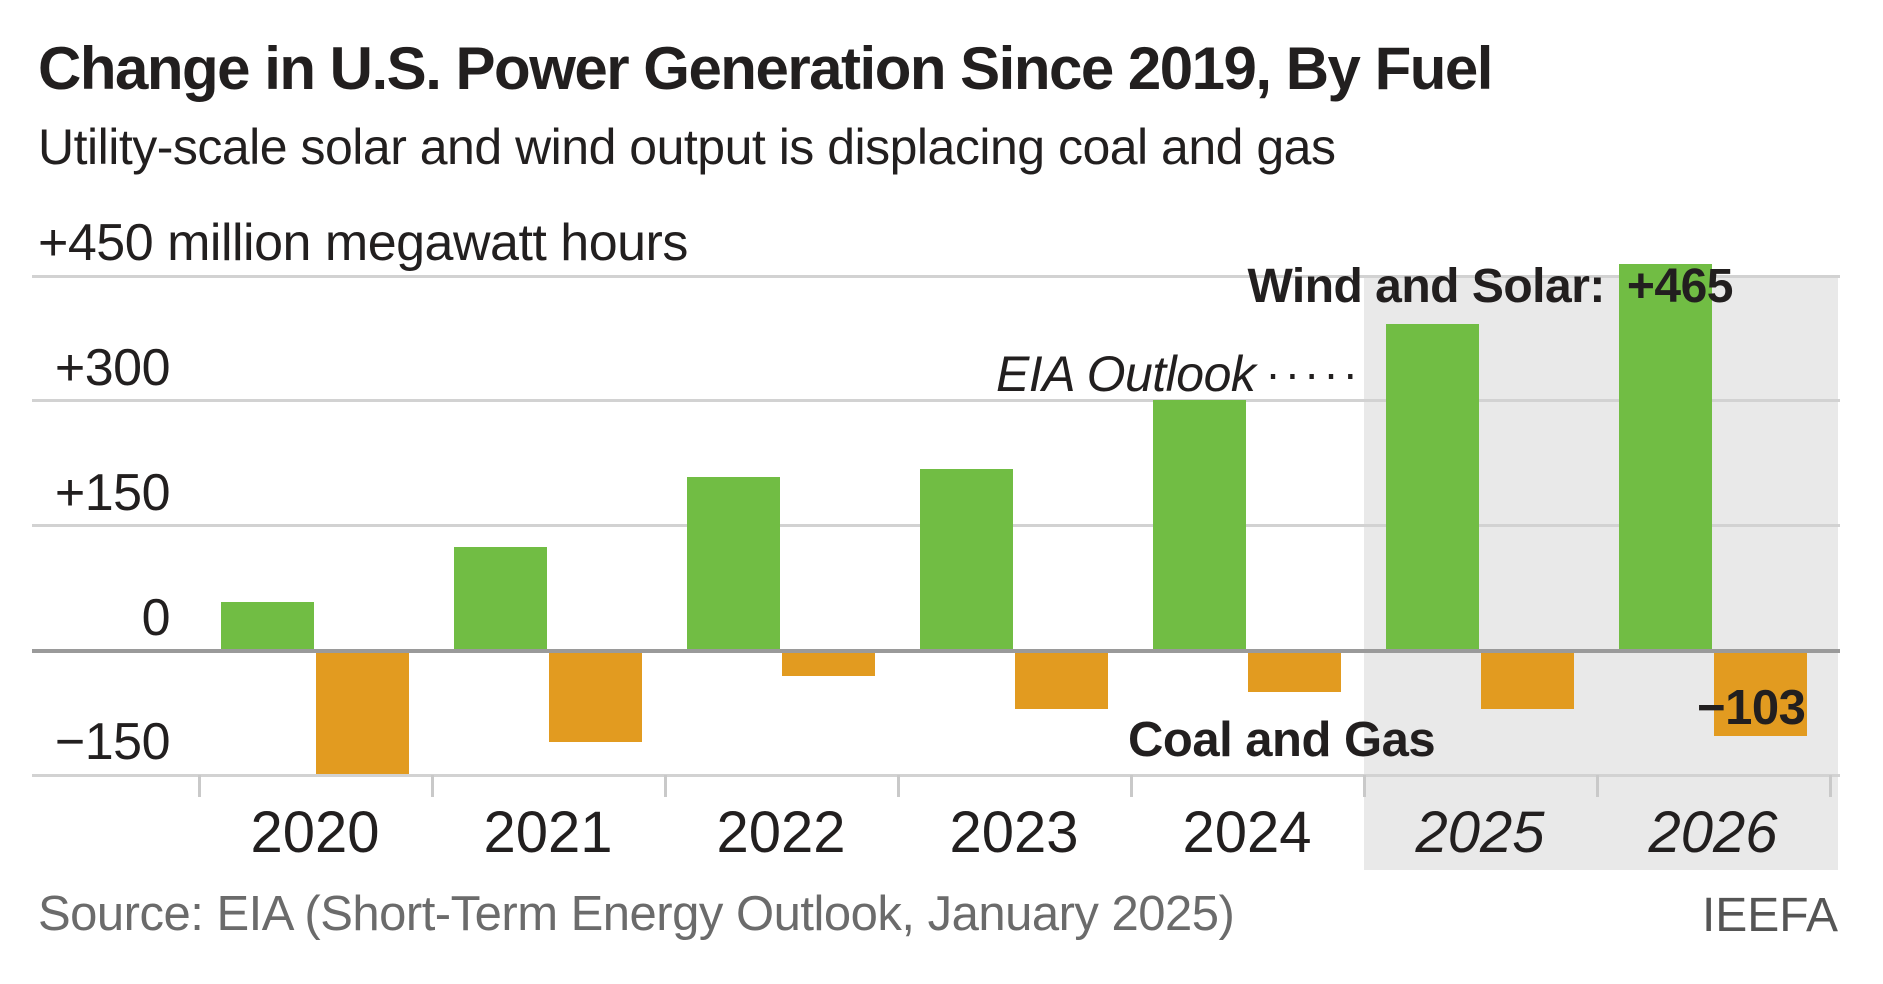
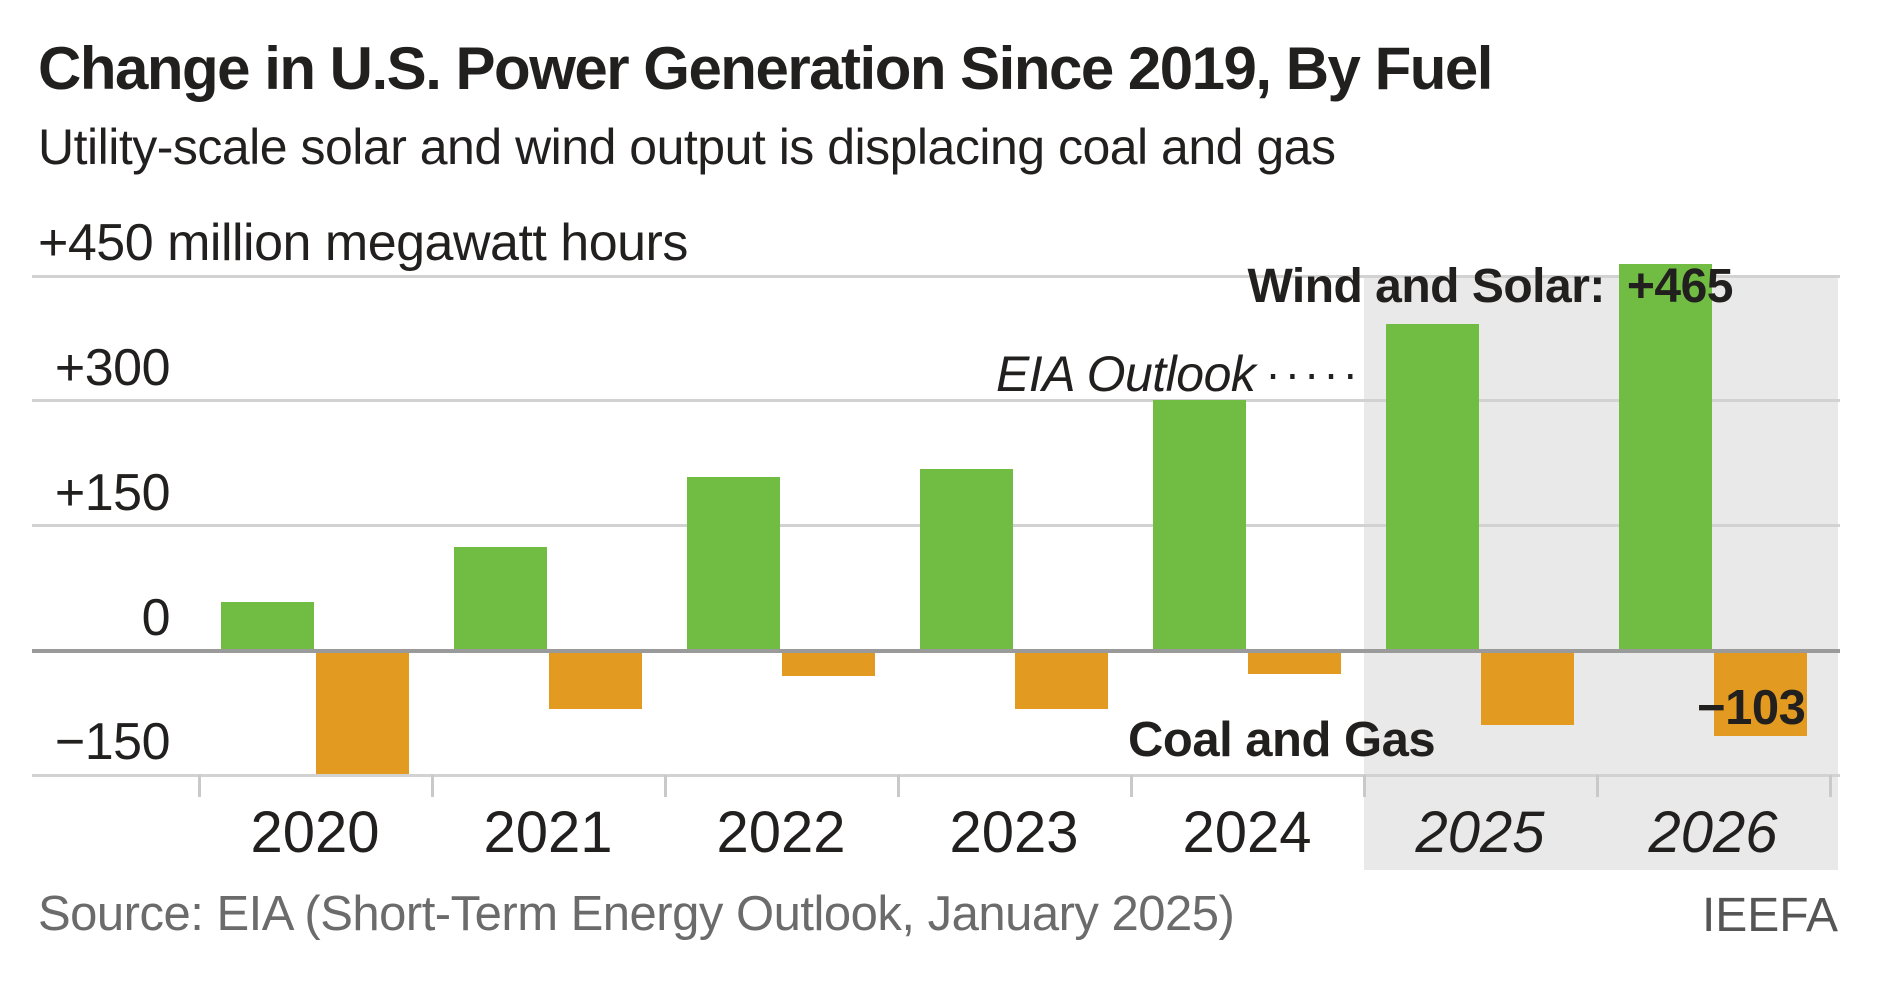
Coal and Gas/2021: -110 -> -70
Coal and Gas/2024: -50 -> -30
Coal and Gas/2025: -70 -> -90
